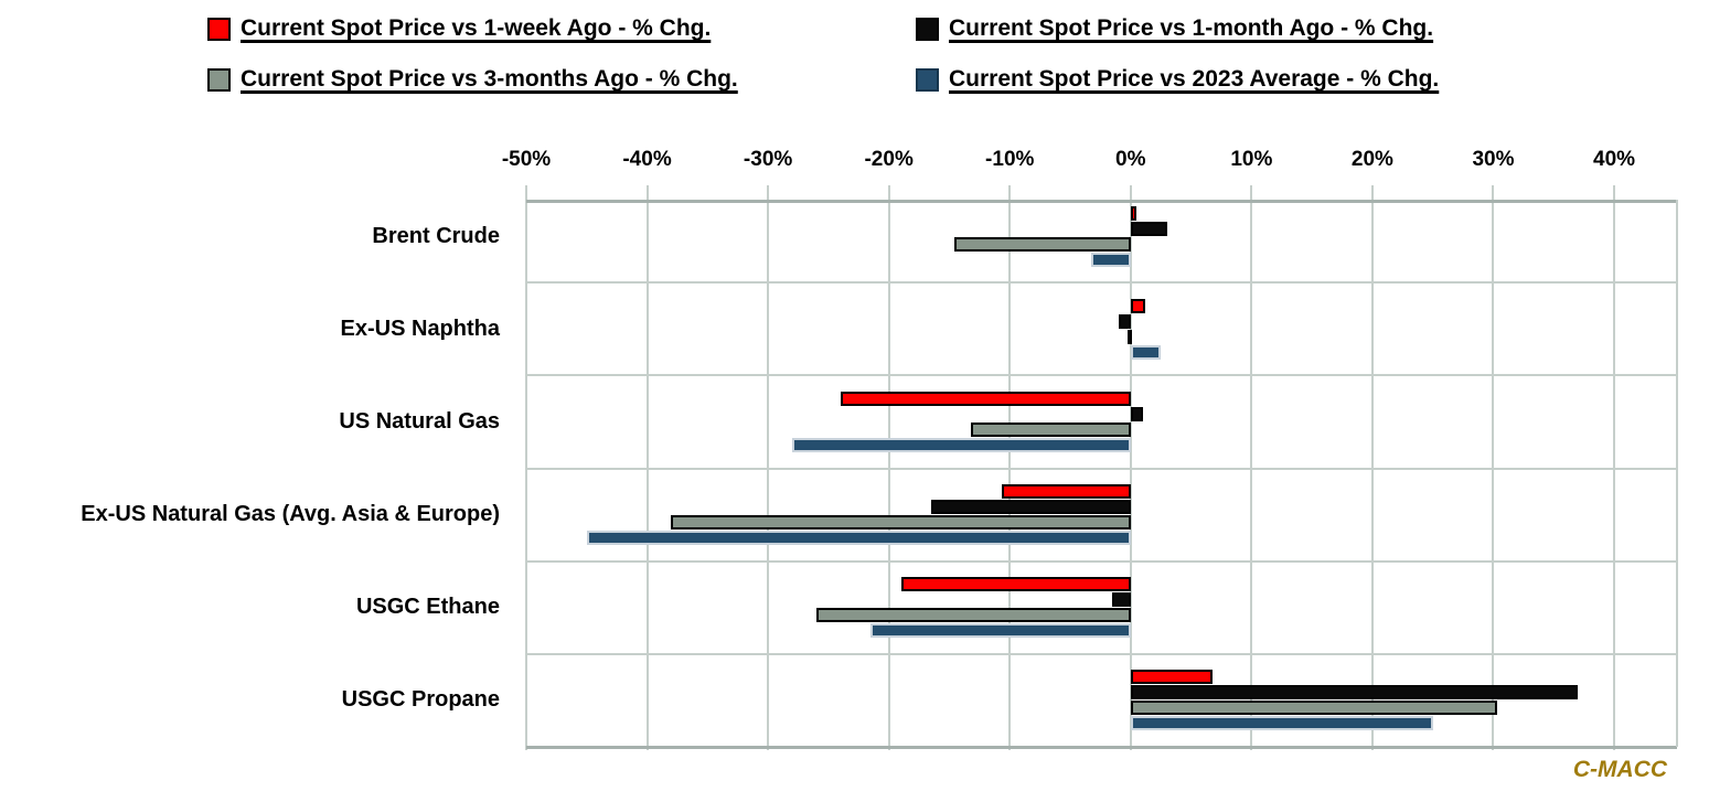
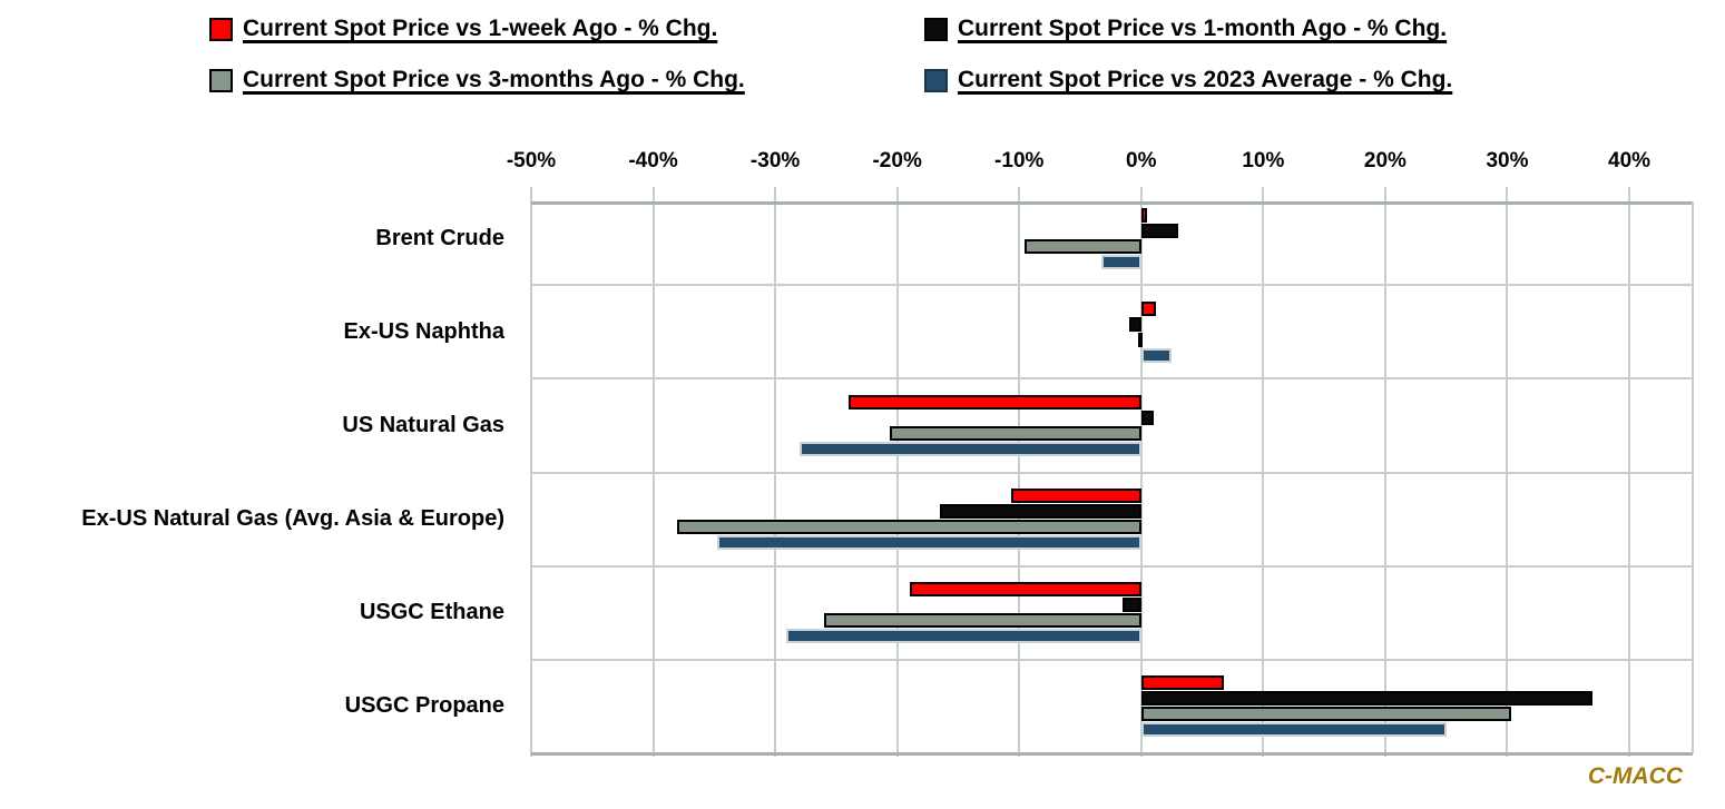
Current Spot Price vs 3-months Ago - % Chg./Brent Crude: -14.6% -> -9.6%
Current Spot Price vs 3-months Ago - % Chg./US Natural Gas: -13.2% -> -20.6%
Current Spot Price vs 2023 Average - % Chg./Ex-US Natural Gas (Avg. Asia & Europe): -45.0% -> -34.8%
Current Spot Price vs 2023 Average - % Chg./USGC Ethane: -21.5% -> -29.1%
